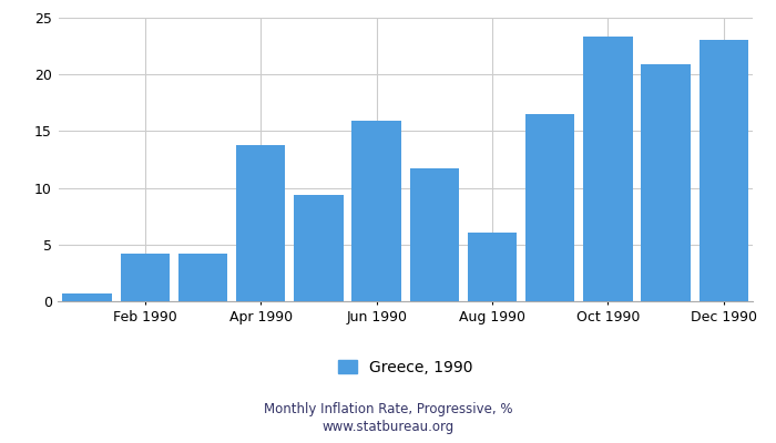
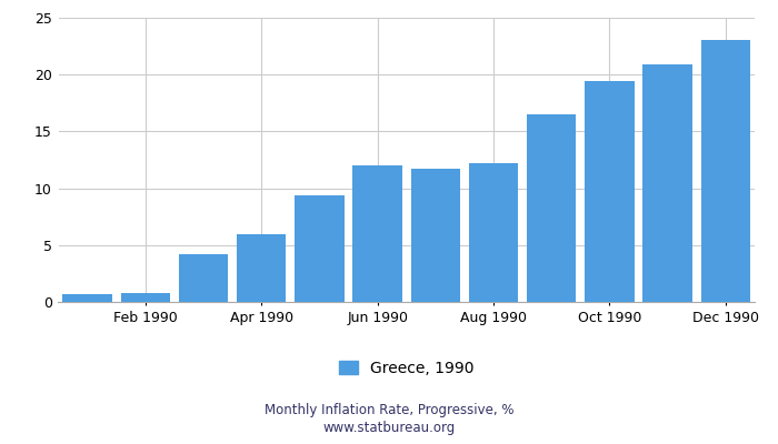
Feb 1990: 4.2 -> 0.8
Apr 1990: 13.8 -> 6.0
Jun 1990: 15.9 -> 12.0
Aug 1990: 6.1 -> 12.2
Oct 1990: 23.3 -> 19.4
